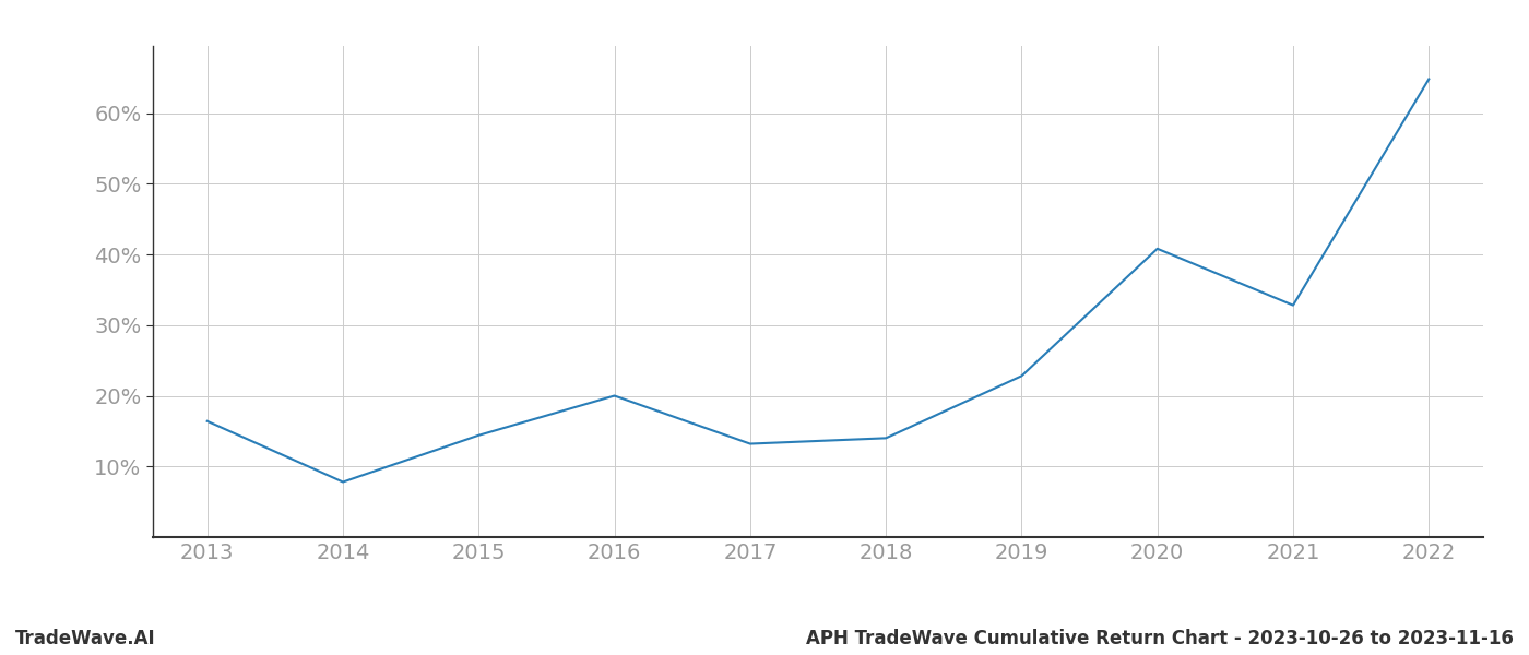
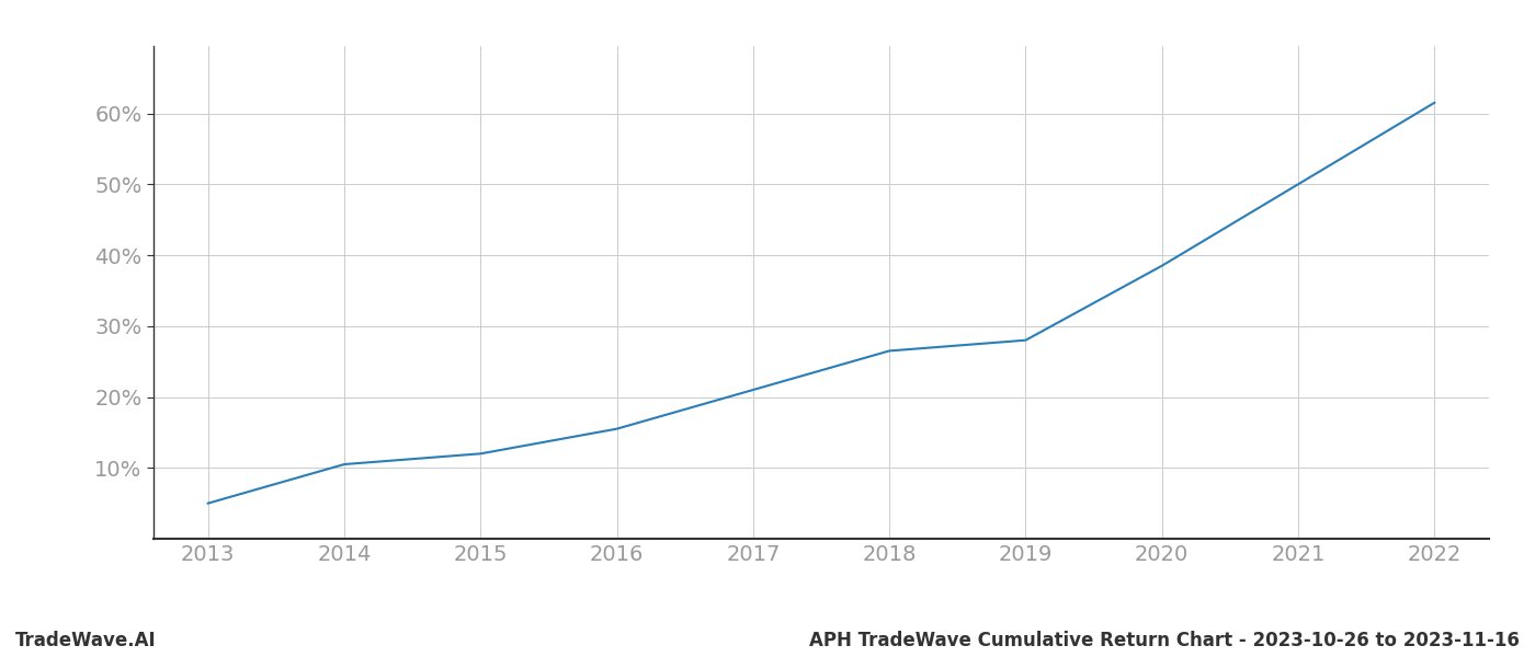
2013: 16.4% -> 5.0%
2014: 7.8% -> 10.5%
2015: 14.4% -> 12.0%
2016: 20.0% -> 15.5%
2017: 13.2% -> 21.0%
2018: 14.0% -> 26.5%
2019: 22.8% -> 28.0%
2020: 40.8% -> 38.5%
2021: 32.8% -> 50.0%
2022: 64.8% -> 61.5%
